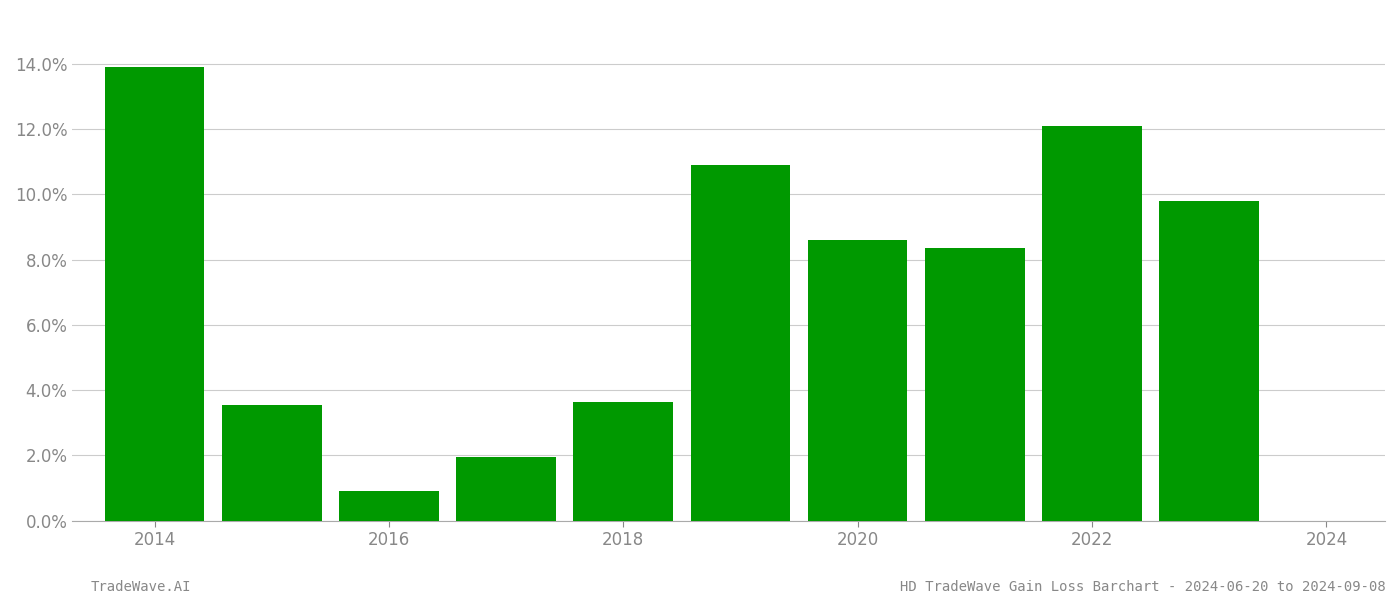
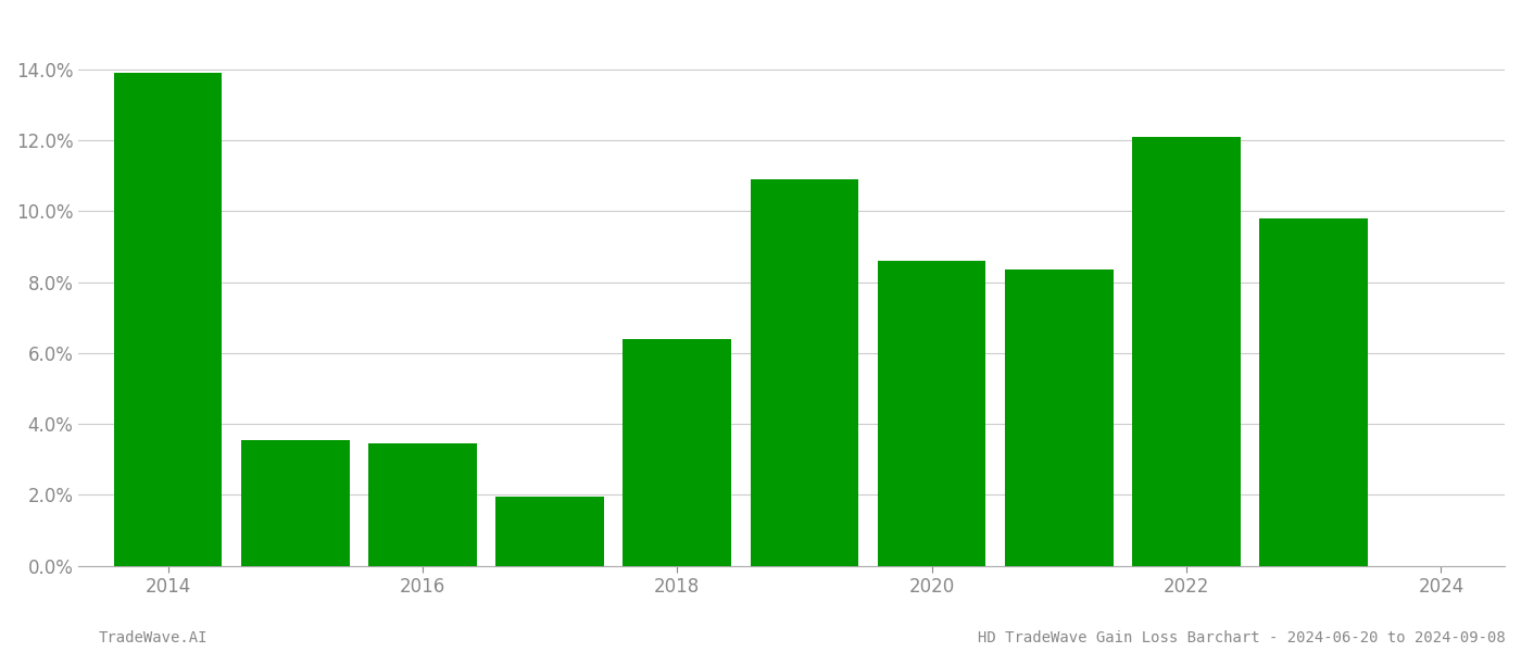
2016: 0.90% -> 3.45%
2018: 3.65% -> 6.40%
